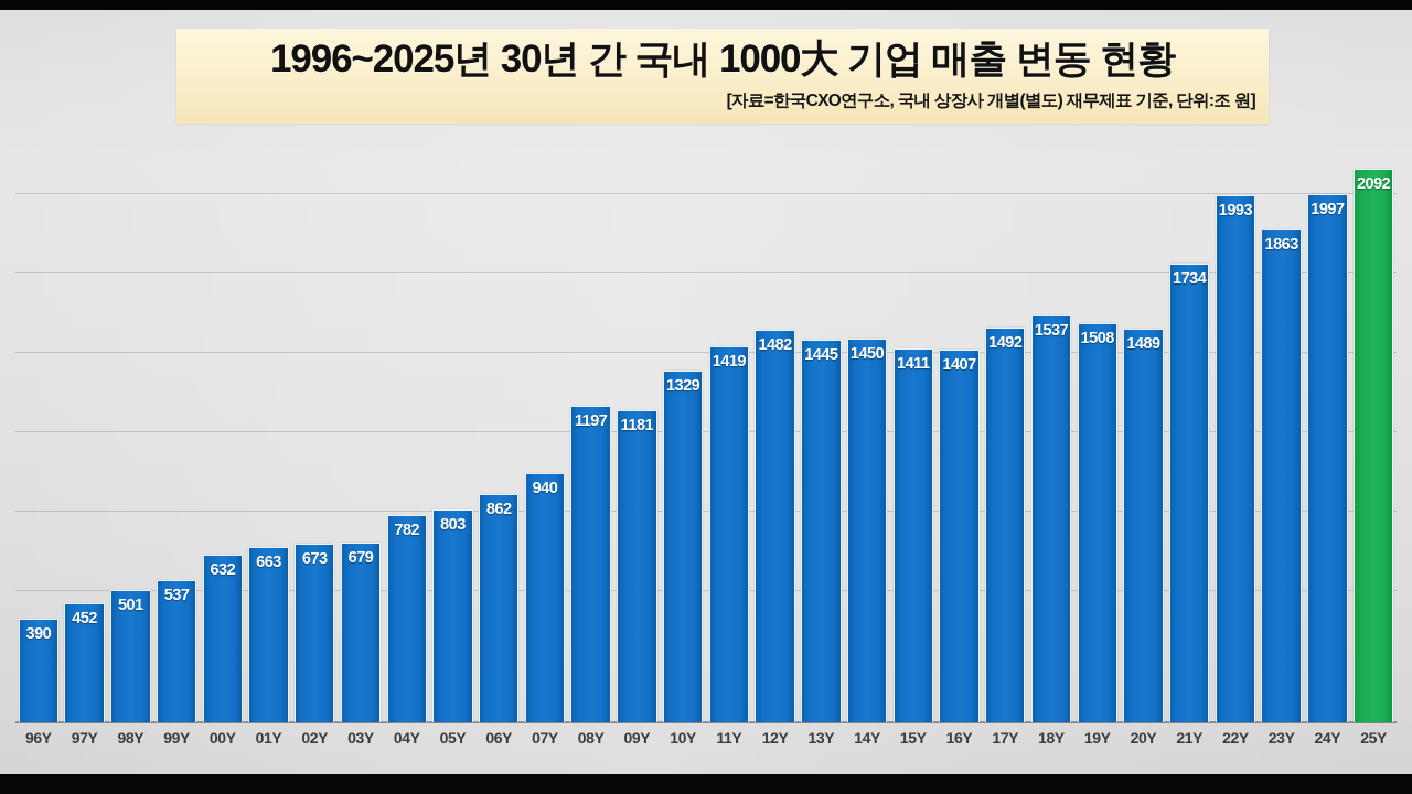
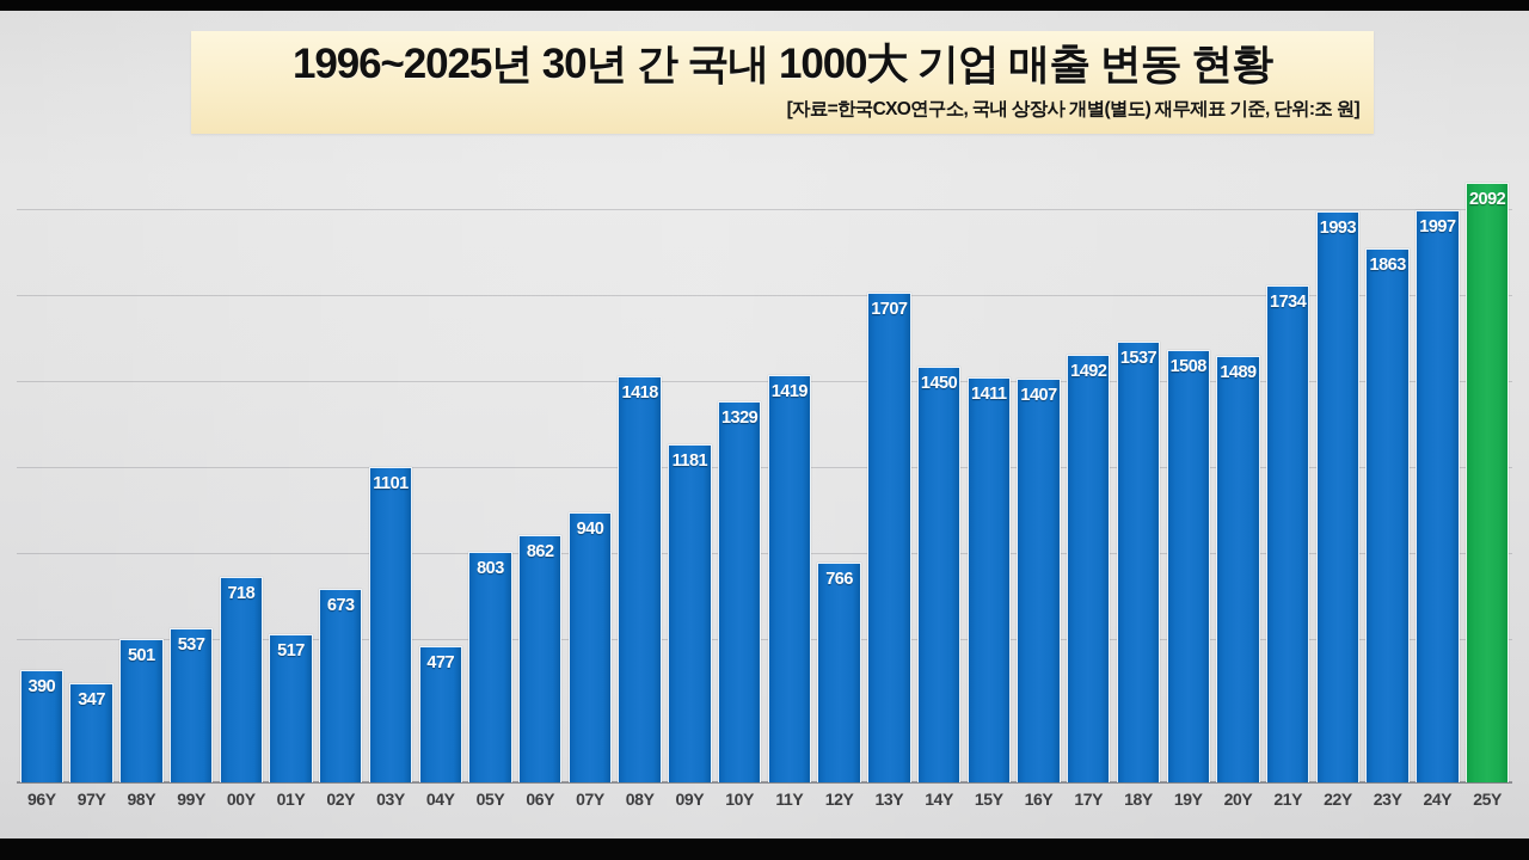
97Y: 452 -> 347
00Y: 632 -> 718
01Y: 663 -> 517
03Y: 679 -> 1101
04Y: 782 -> 477
08Y: 1197 -> 1418
12Y: 1482 -> 766
13Y: 1445 -> 1707
